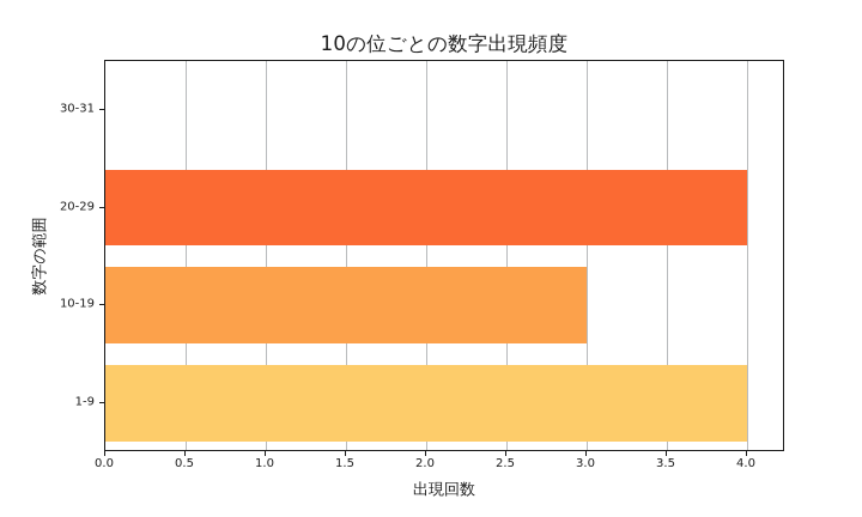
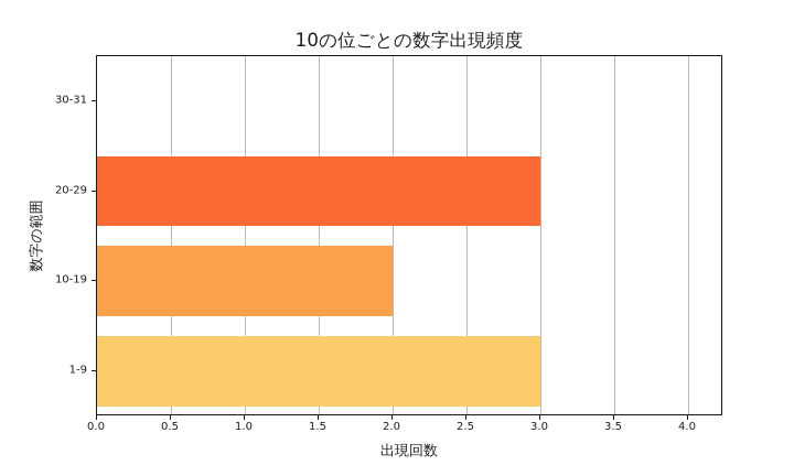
1-9: 4 -> 3
10-19: 3 -> 2
20-29: 4 -> 3
